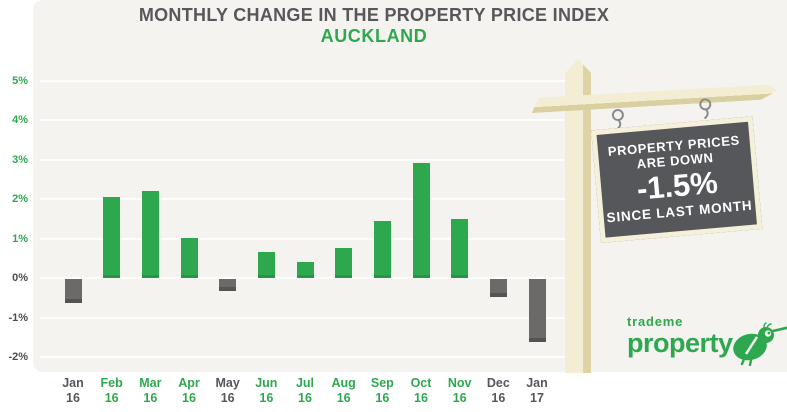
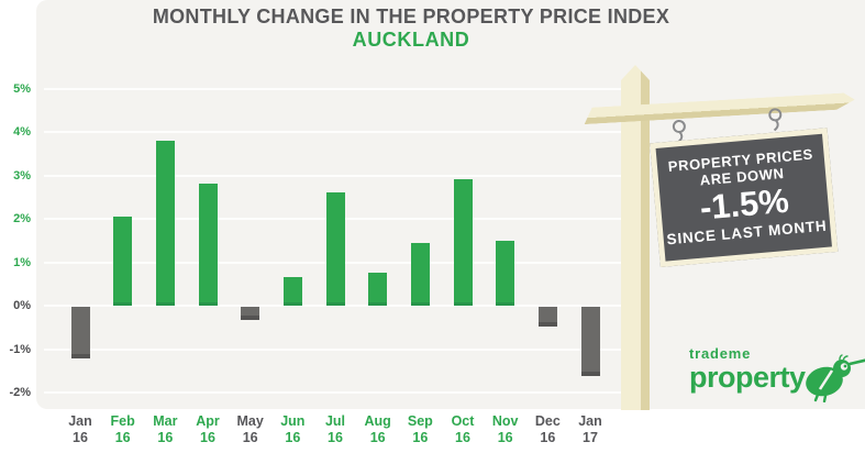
Jan 16: -0.6% -> -1.2%
Mar 16: 2.2% -> 3.8%
Apr 16: 1.0% -> 2.8%
Jul 16: 0.4% -> 2.6%
